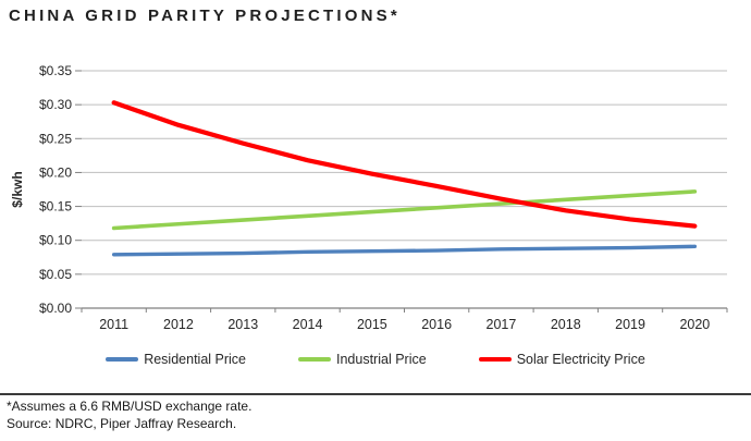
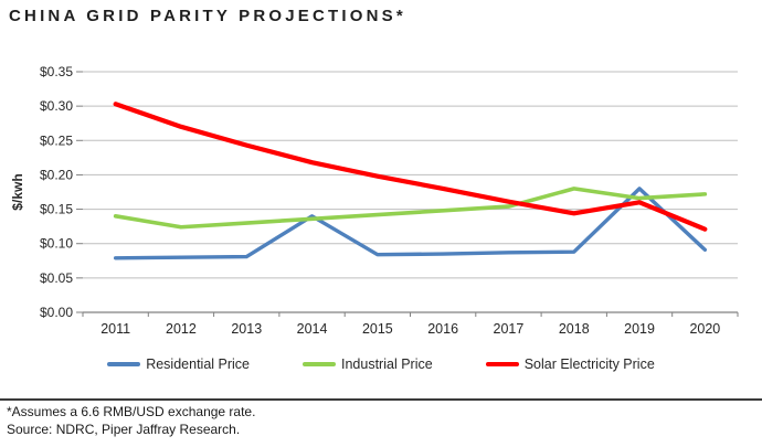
Industrial Price/2011: $0.12 -> $0.14
Residential Price/2014: $0.08 -> $0.14
Industrial Price/2018: $0.16 -> $0.18
Residential Price/2019: $0.09 -> $0.18
Solar Electricity Price/2019: $0.13 -> $0.16
